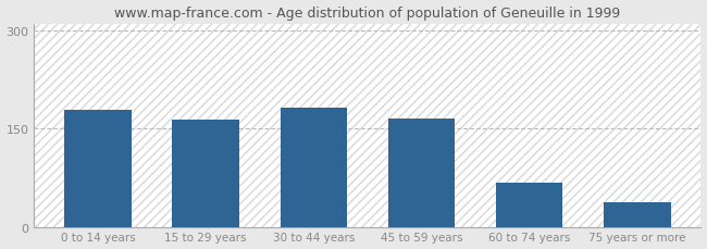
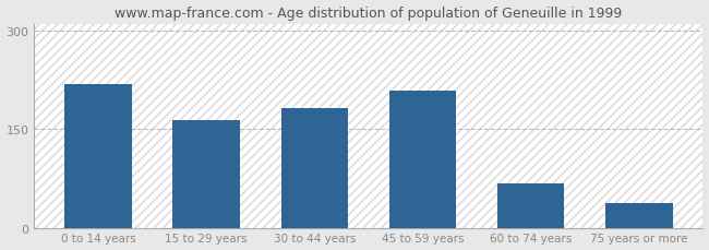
0 to 14 years: 178 -> 218
45 to 59 years: 165 -> 208
